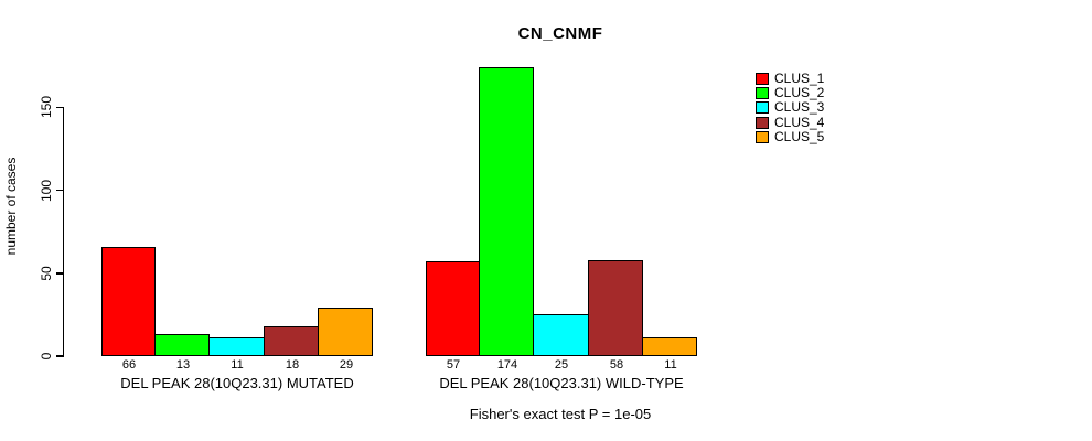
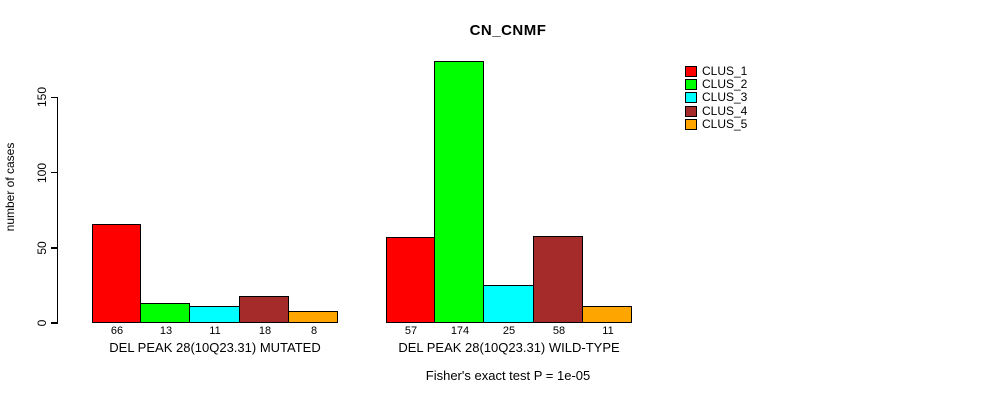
CLUS_5/DEL PEAK 28(10Q23.31) MUTATED: 29 -> 8
